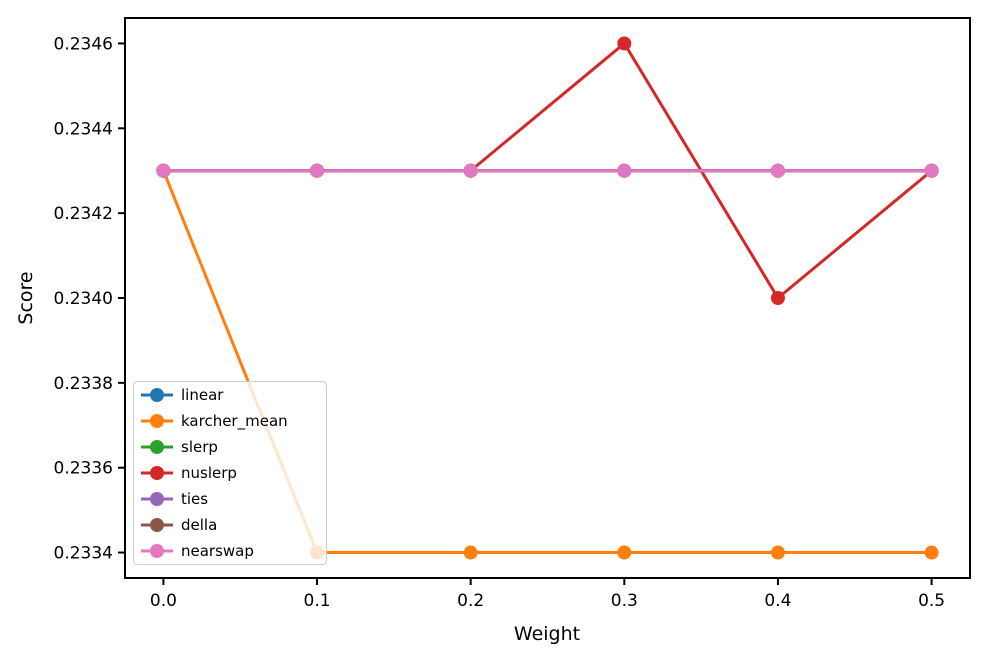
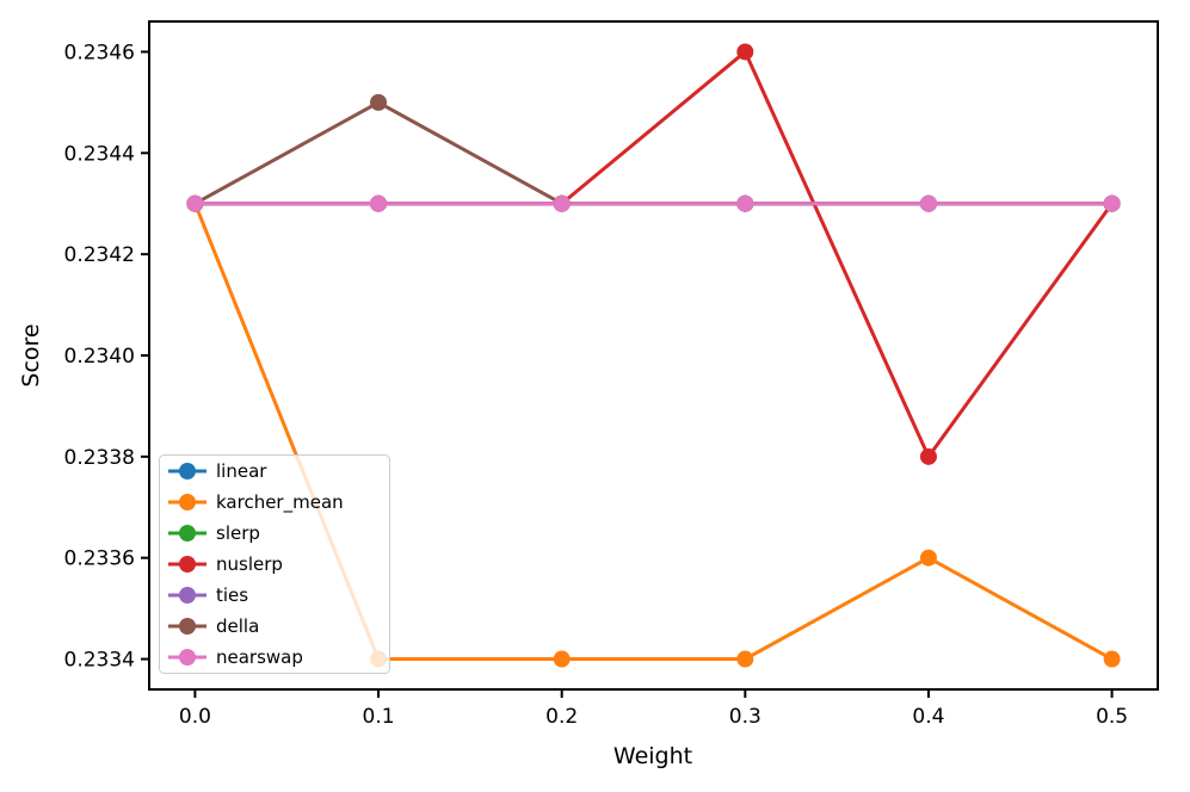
della/0.1: 0.2343 -> 0.2345
karcher_mean/0.4: 0.2334 -> 0.2336
nuslerp/0.4: 0.2340 -> 0.2338
